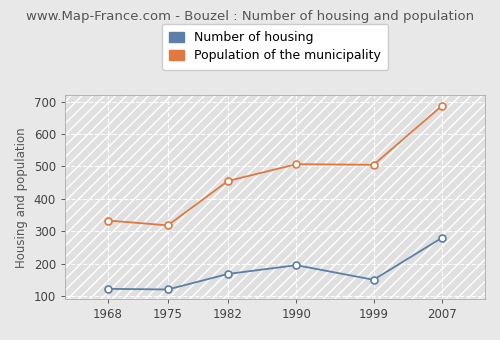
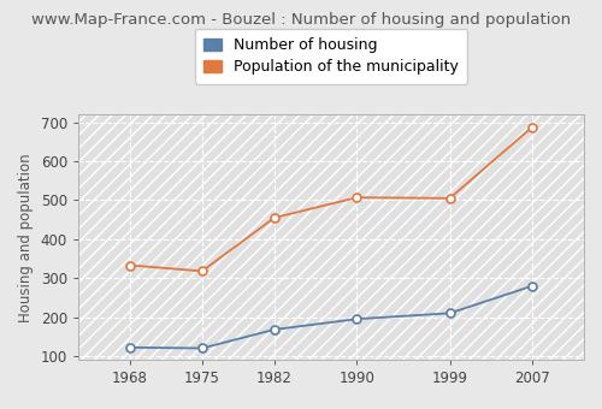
Number of housing/1999: 150 -> 210
